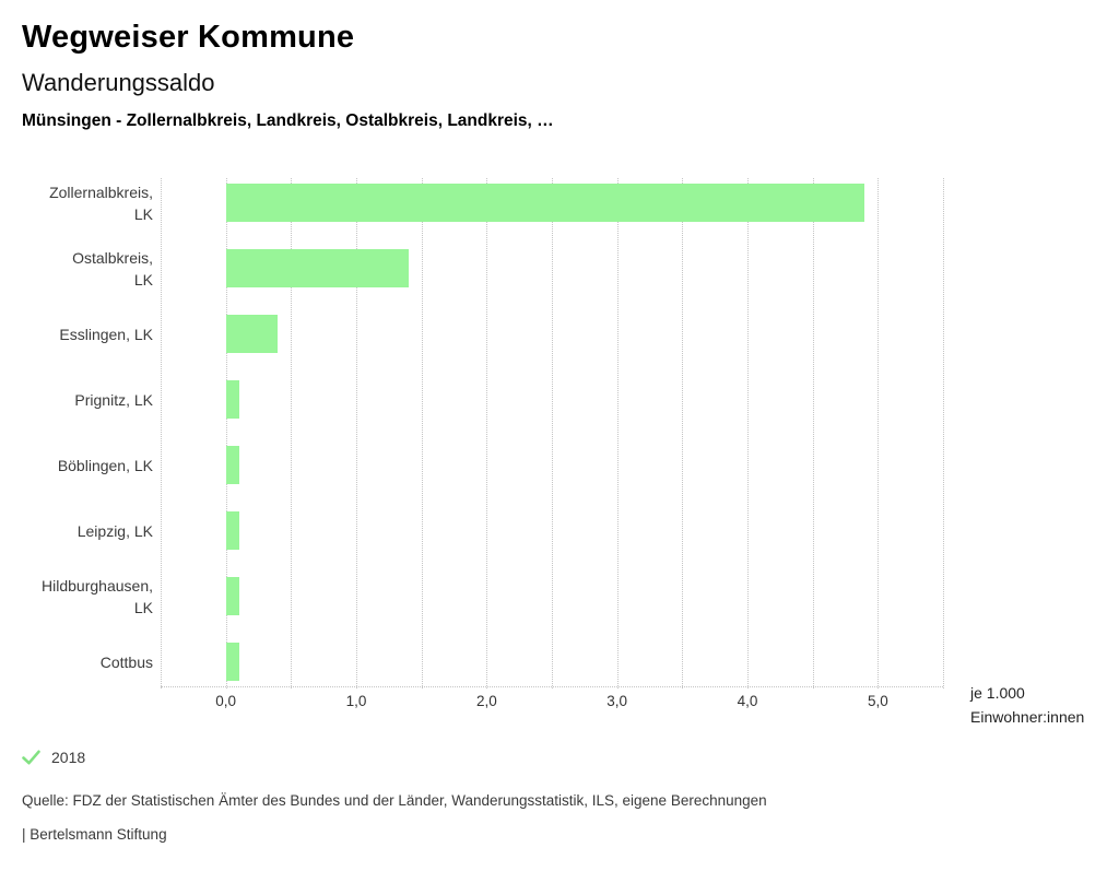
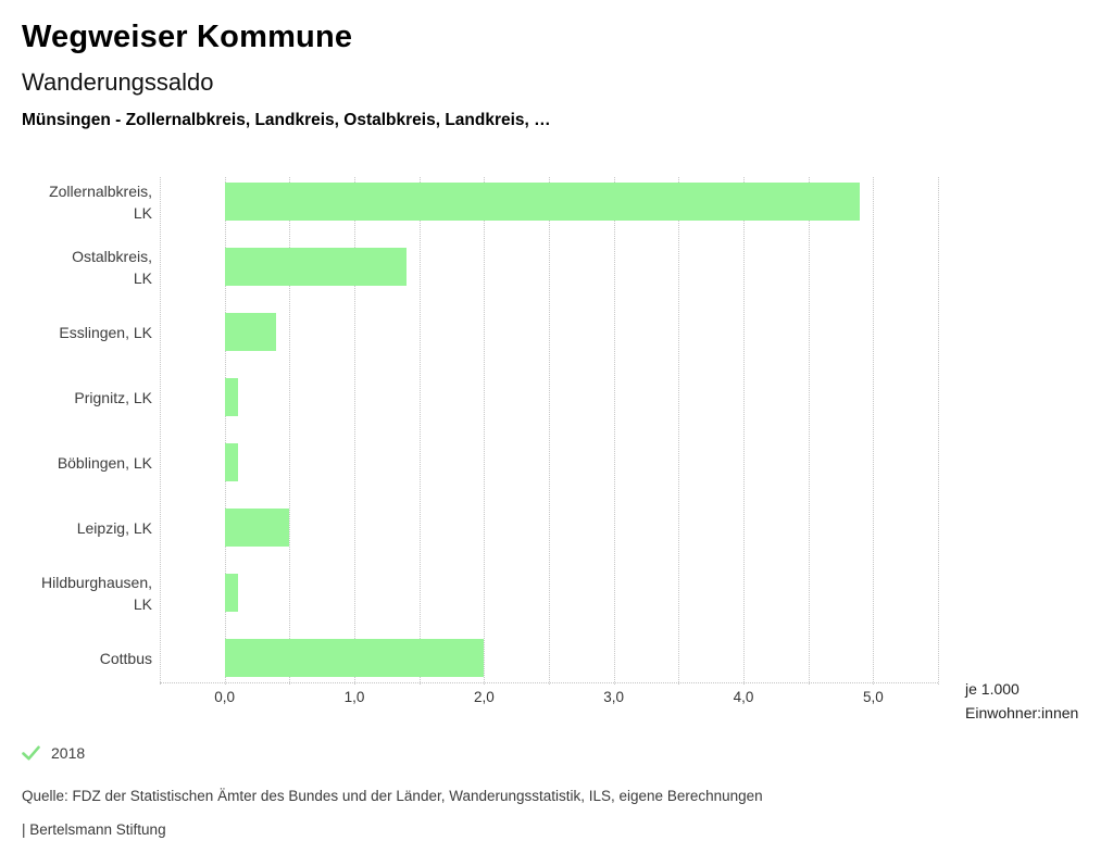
Leipzig, LK: 0,1 -> 0,5
Cottbus: 0,1 -> 2,0
